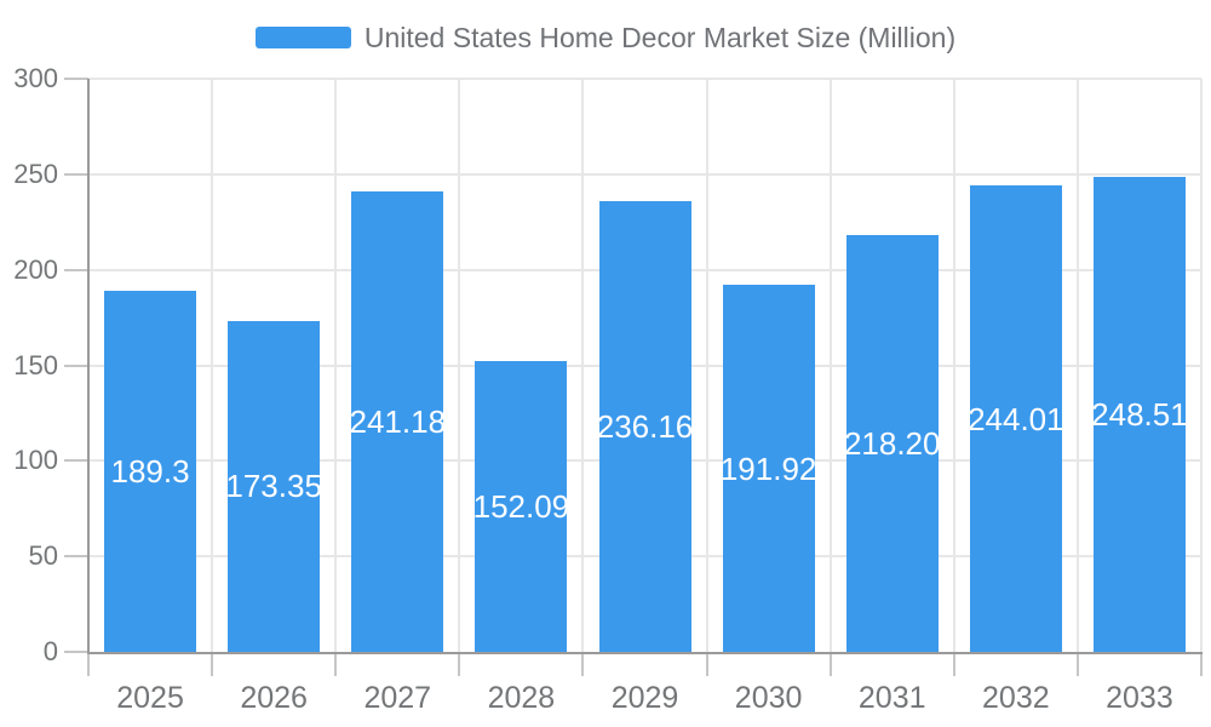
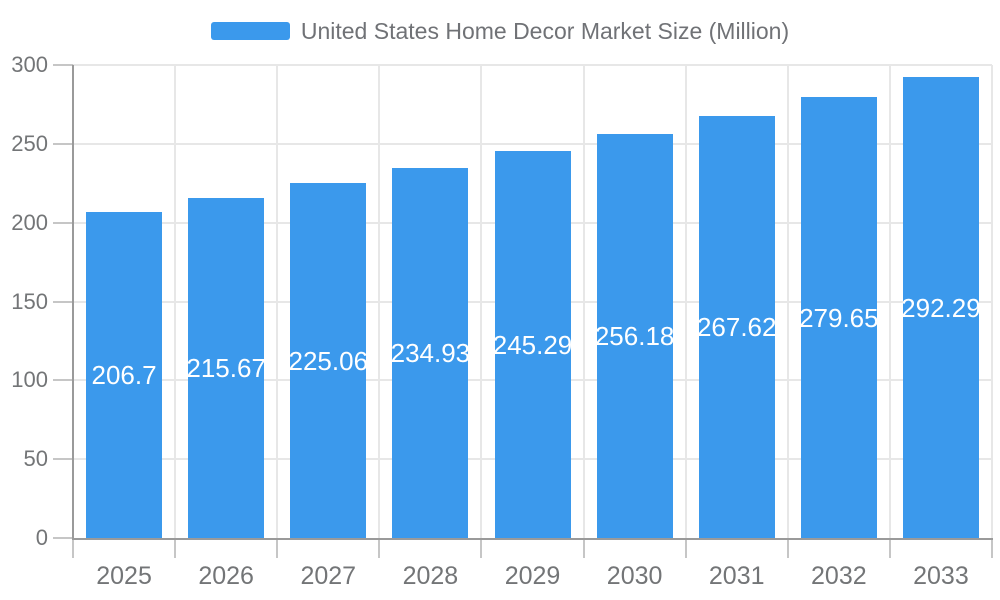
2025: 189.3 -> 206.7
2026: 173.35 -> 215.67
2027: 241.18 -> 225.06
2028: 152.09 -> 234.93
2029: 236.16 -> 245.29
2030: 191.92 -> 256.18
2031: 218.20 -> 267.62
2032: 244.01 -> 279.65
2033: 248.51 -> 292.29
